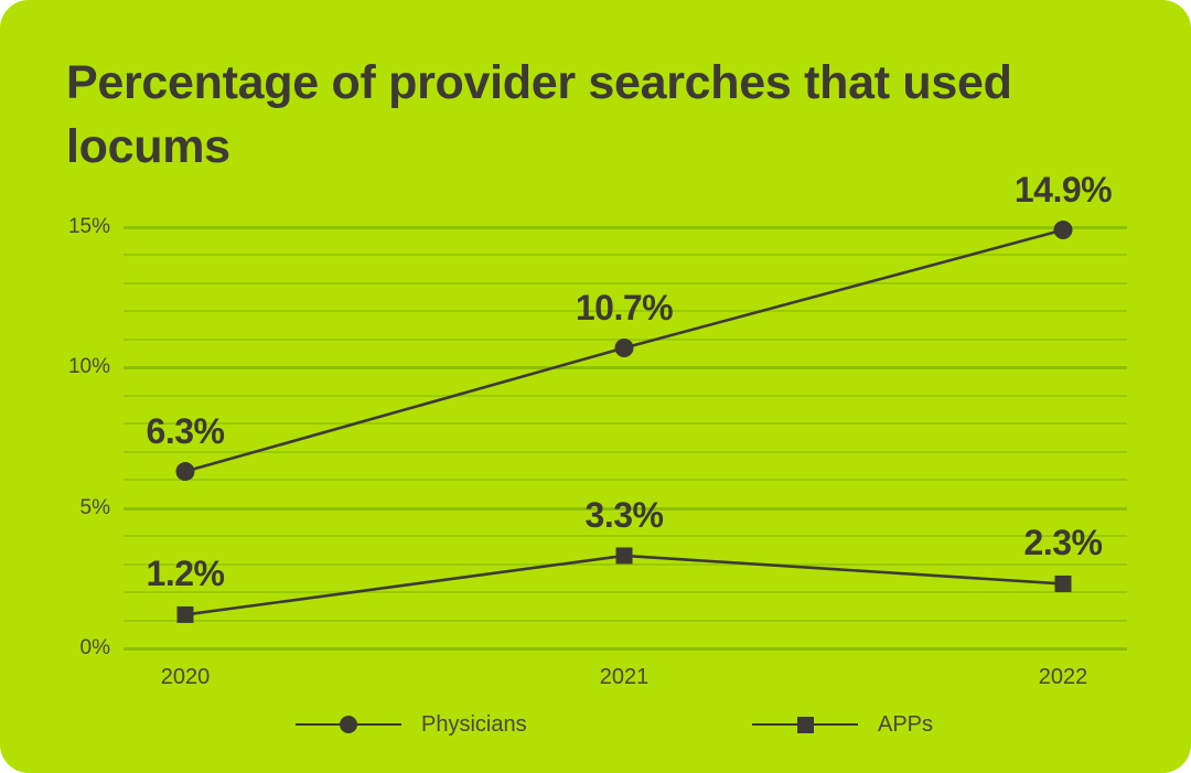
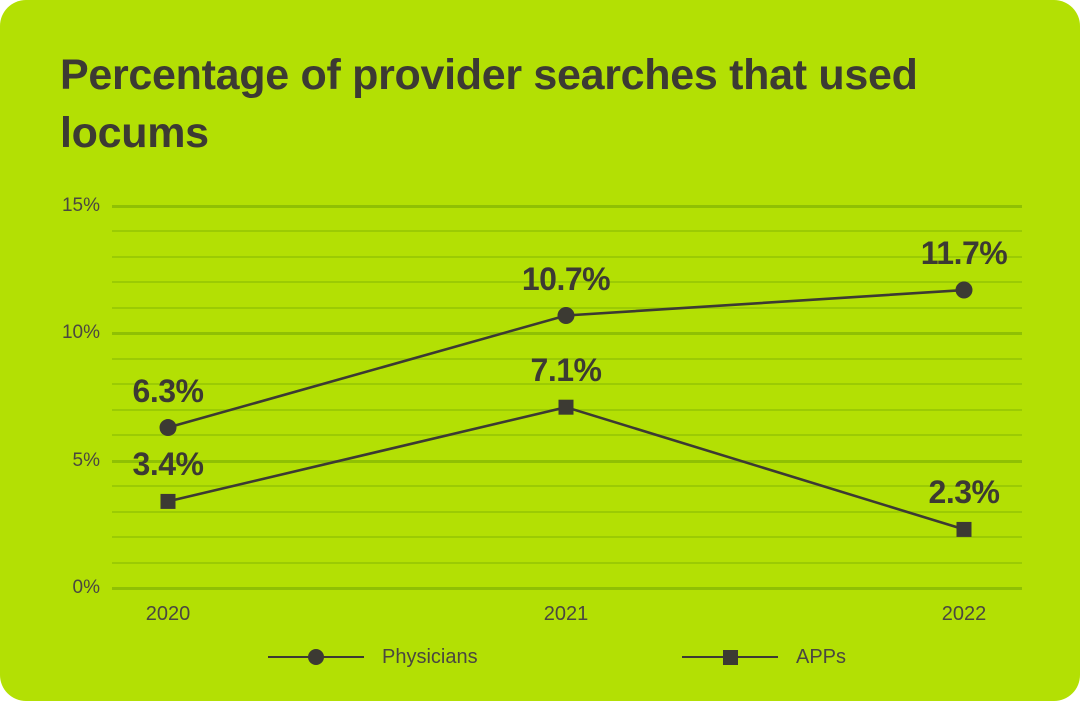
APPs/2020: 1.2% -> 3.4%
APPs/2021: 3.3% -> 7.1%
Physicians/2022: 14.9% -> 11.7%
